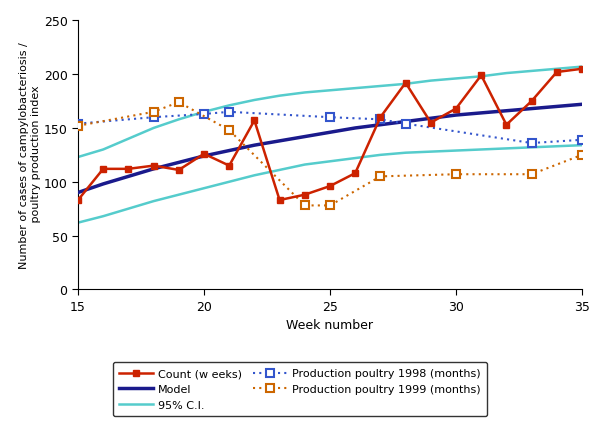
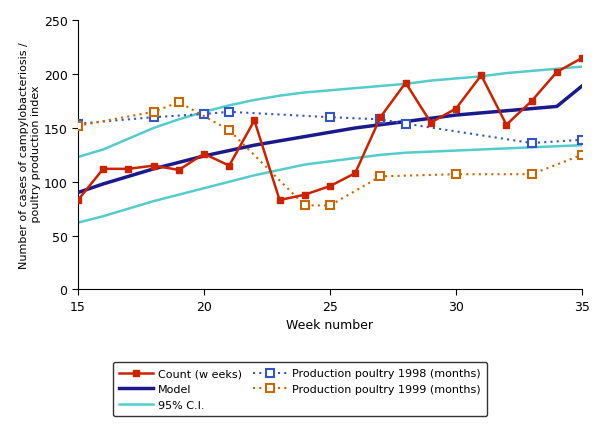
Count (w eeks)/35: 205 -> 215
Model/35: 172 -> 189
